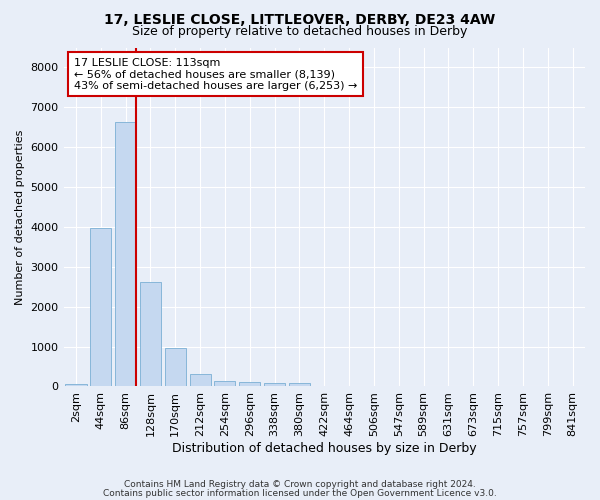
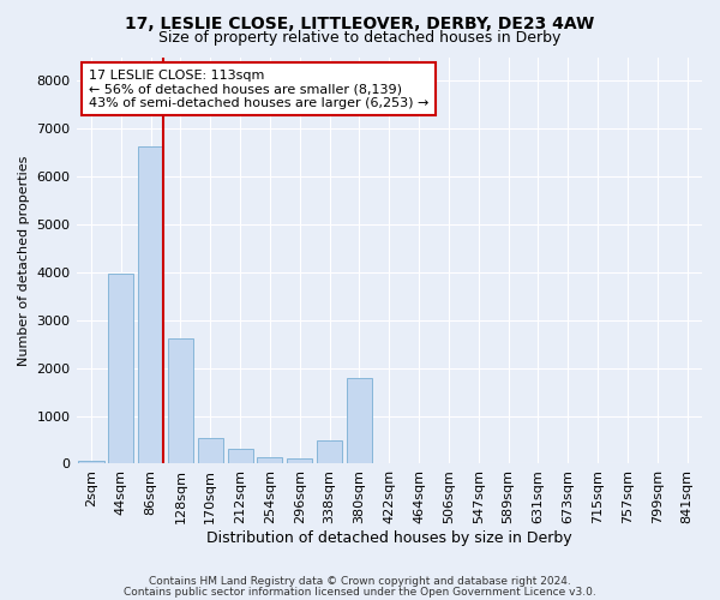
170sqm: 960 -> 550
338sqm: 100 -> 500
380sqm: 80 -> 1800
